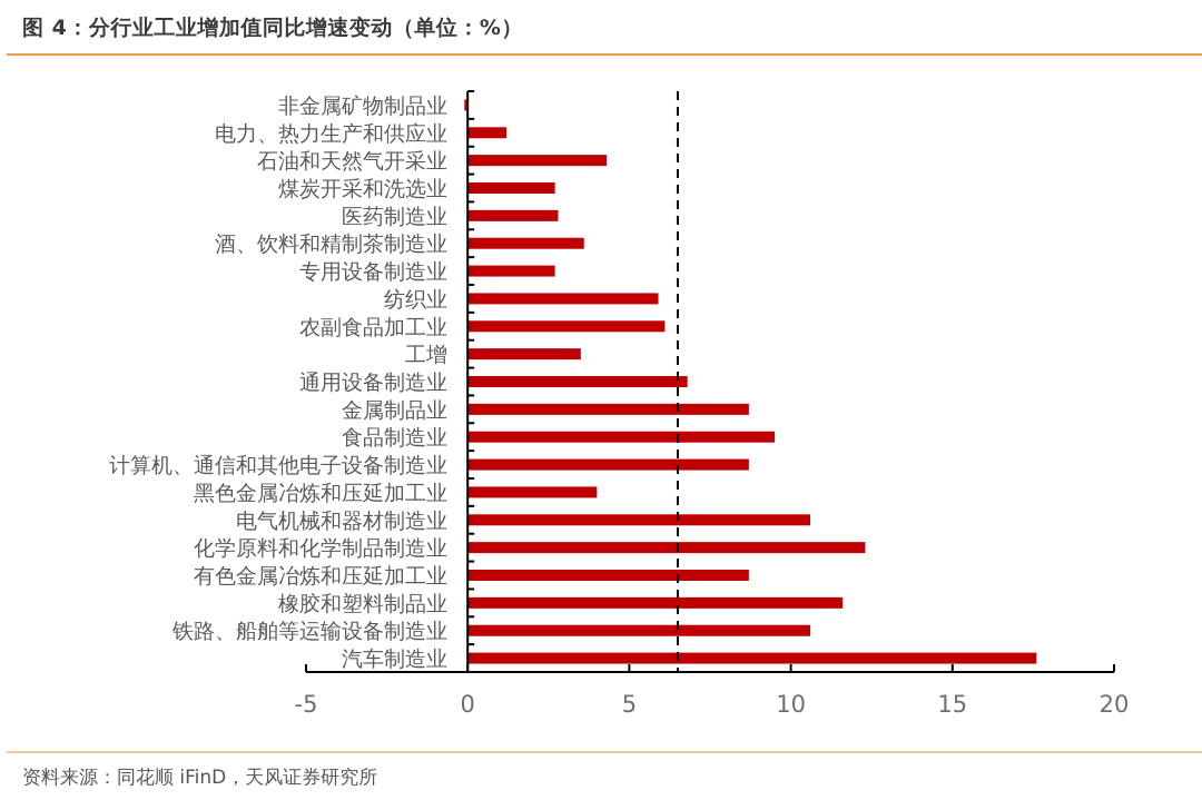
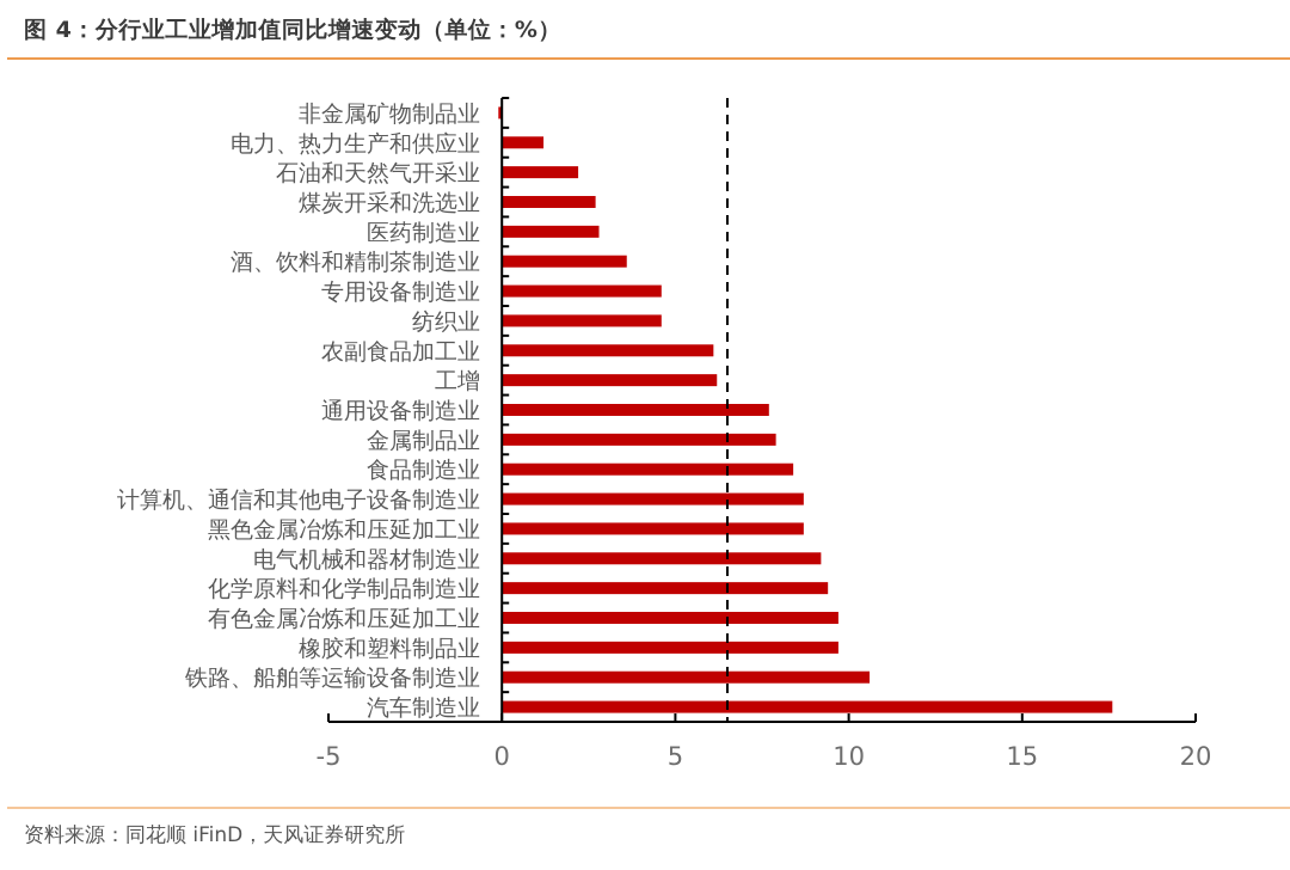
石油和天然气开采业: 4.3 -> 2.2
专用设备制造业: 2.7 -> 4.6
纺织业: 5.9 -> 4.6
工增: 3.5 -> 6.2
通用设备制造业: 6.8 -> 7.7
金属制品业: 8.7 -> 7.9
食品制造业: 9.5 -> 8.4
黑色金属冶炼和压延加工业: 4.0 -> 8.7
电气机械和器材制造业: 10.6 -> 9.2
化学原料和化学制品制造业: 12.3 -> 9.4
有色金属冶炼和压延加工业: 8.7 -> 9.7
橡胶和塑料制品业: 11.6 -> 9.7
